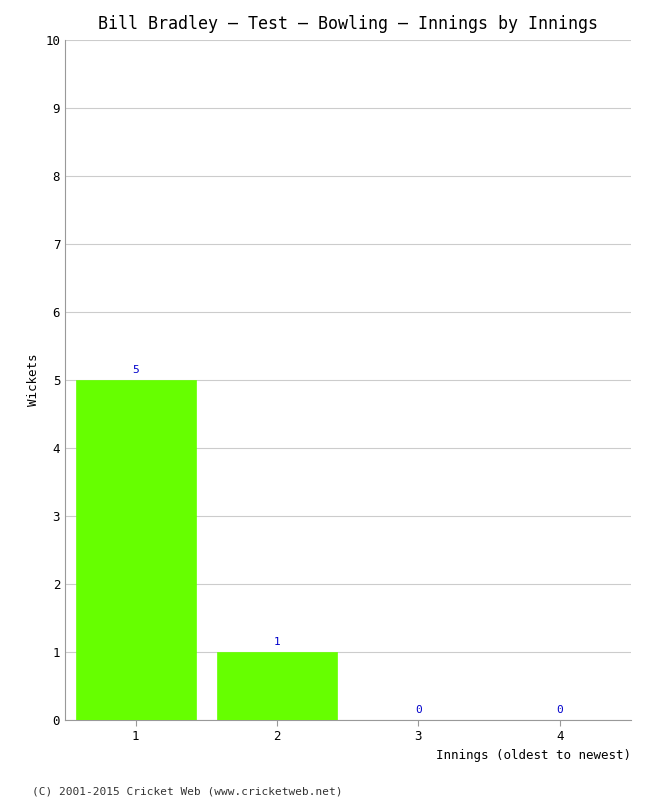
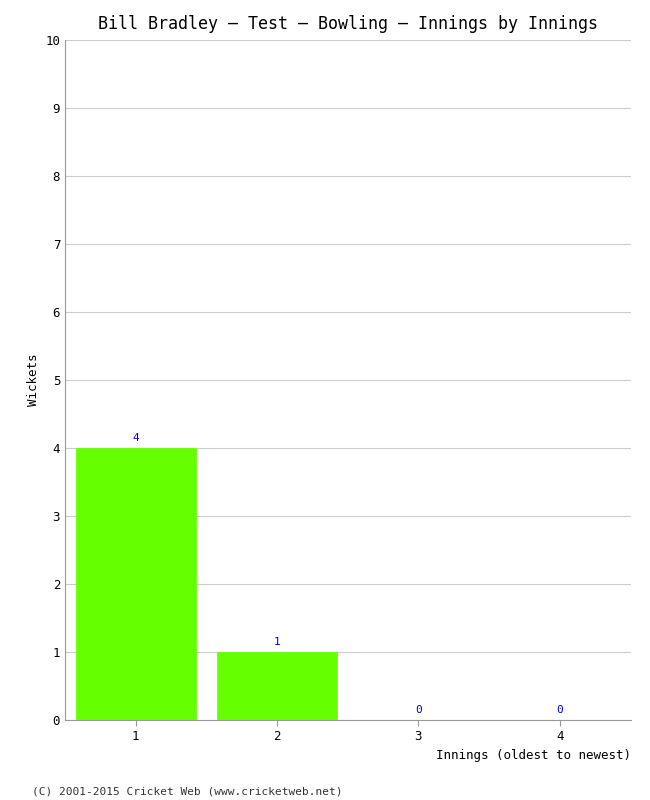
1: 5 -> 4
